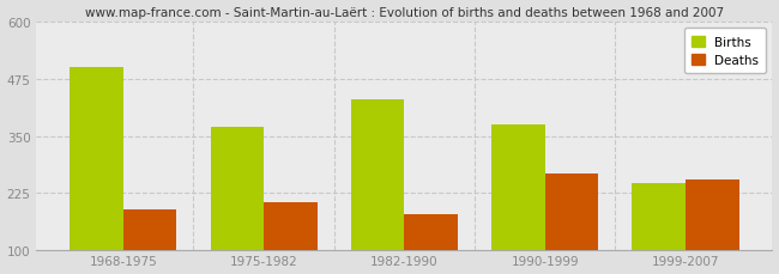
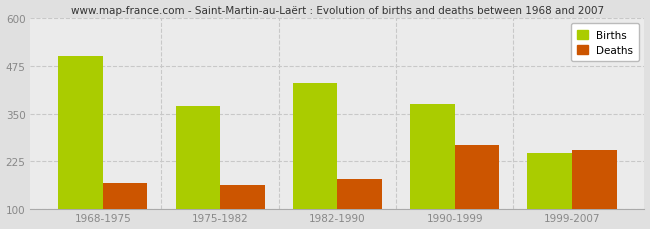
Deaths/1968-1975: 190 -> 168
Deaths/1975-1982: 205 -> 163
